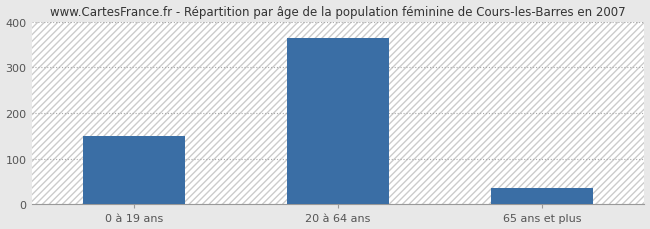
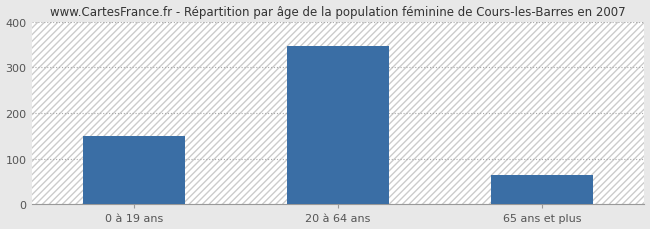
20 à 64 ans: 365 -> 347
65 ans et plus: 35 -> 65
